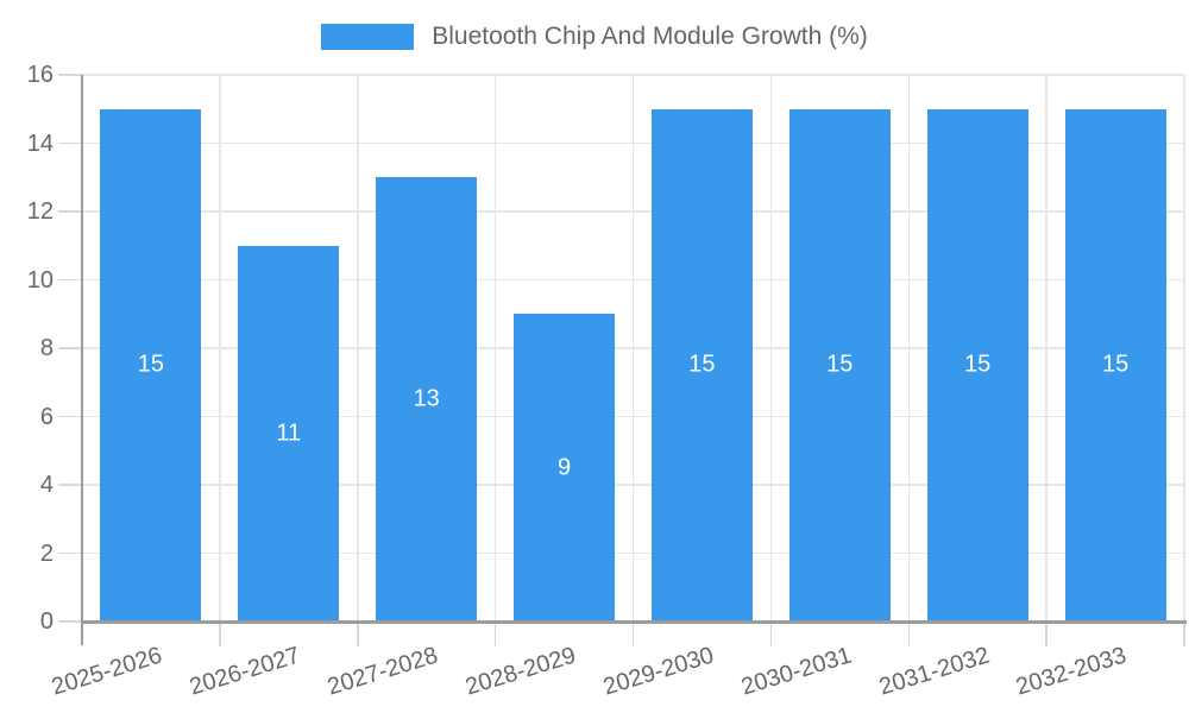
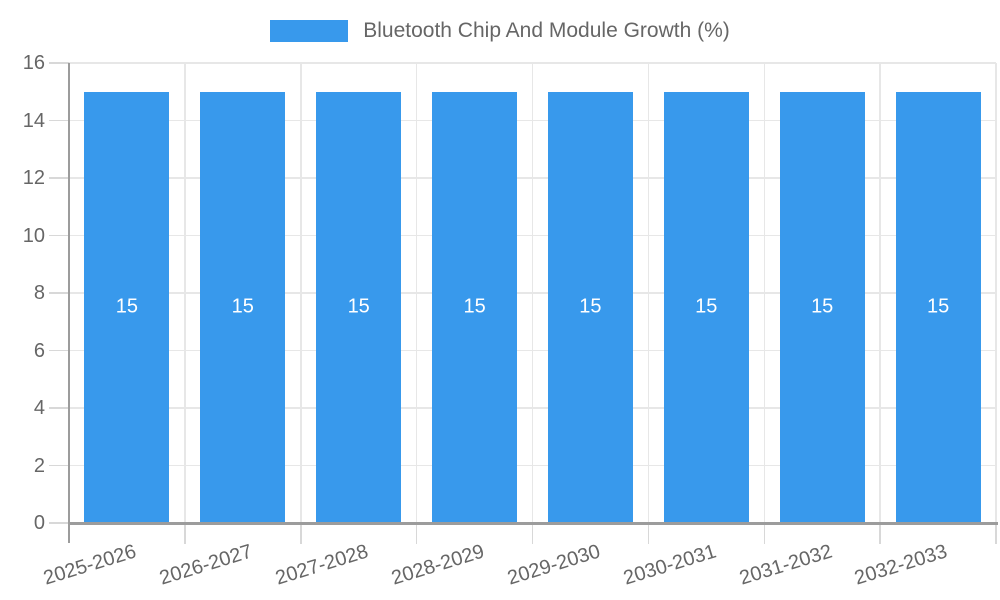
2026-2027: 11 -> 15
2027-2028: 13 -> 15
2028-2029: 9 -> 15
